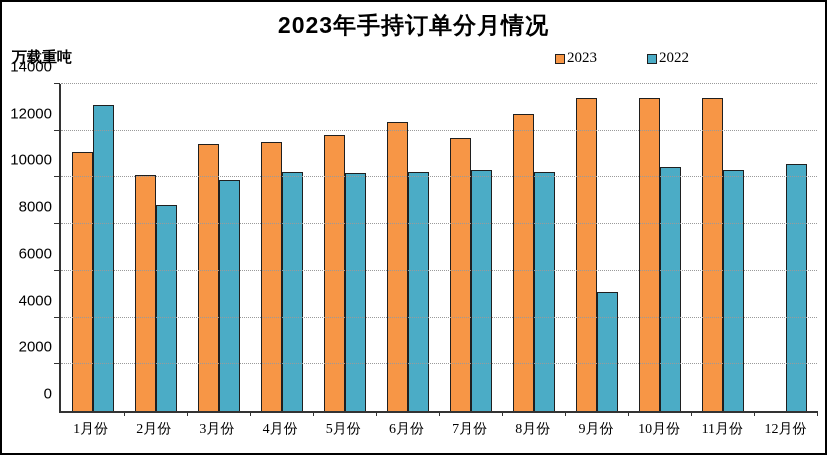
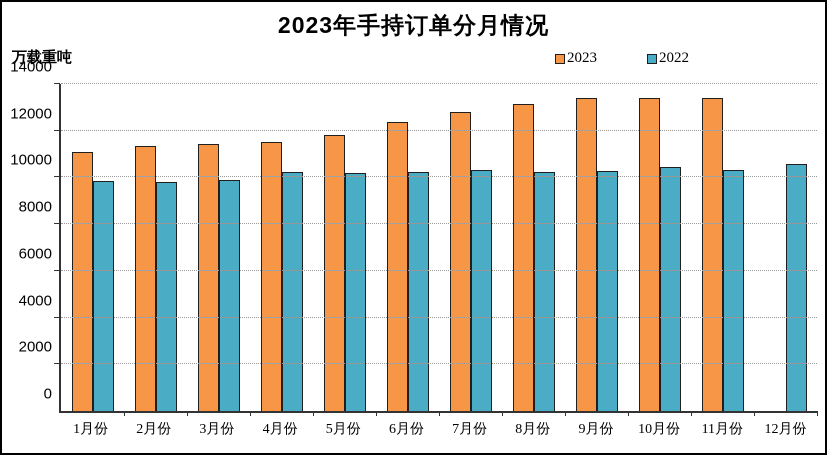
2022/1月份: 13100 -> 9900
2023/2月份: 10100 -> 11400
2022/2月份: 8800 -> 9800
2023/7月份: 11700 -> 12800
2023/8月份: 12700 -> 13200
2022/9月份: 5100 -> 10300
